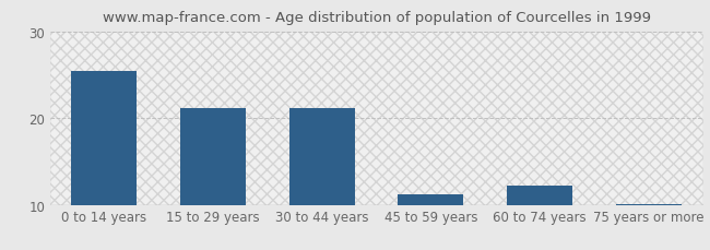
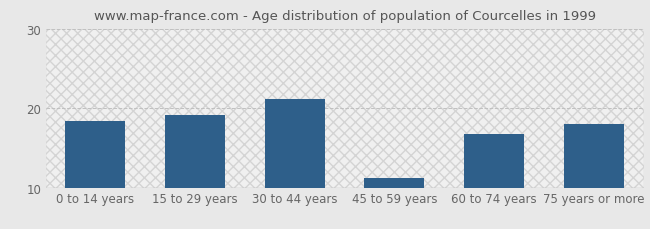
0 to 14 years: 25.5 -> 18.4
15 to 29 years: 21.2 -> 19.2
60 to 74 years: 12.2 -> 16.8
75 years or more: 10.1 -> 18.0
